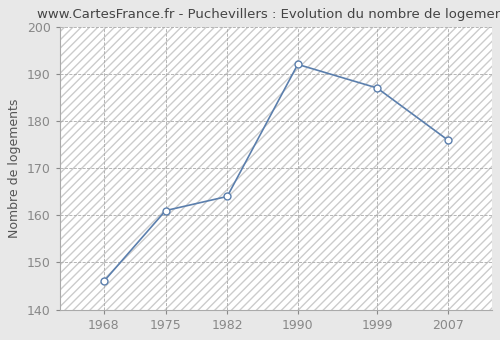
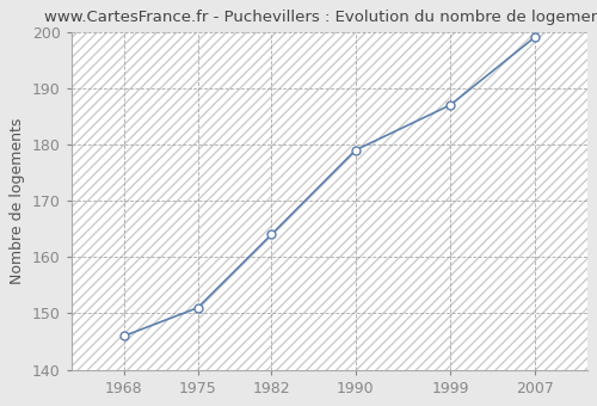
1975: 161 -> 151
1990: 192 -> 179
2007: 176 -> 199
